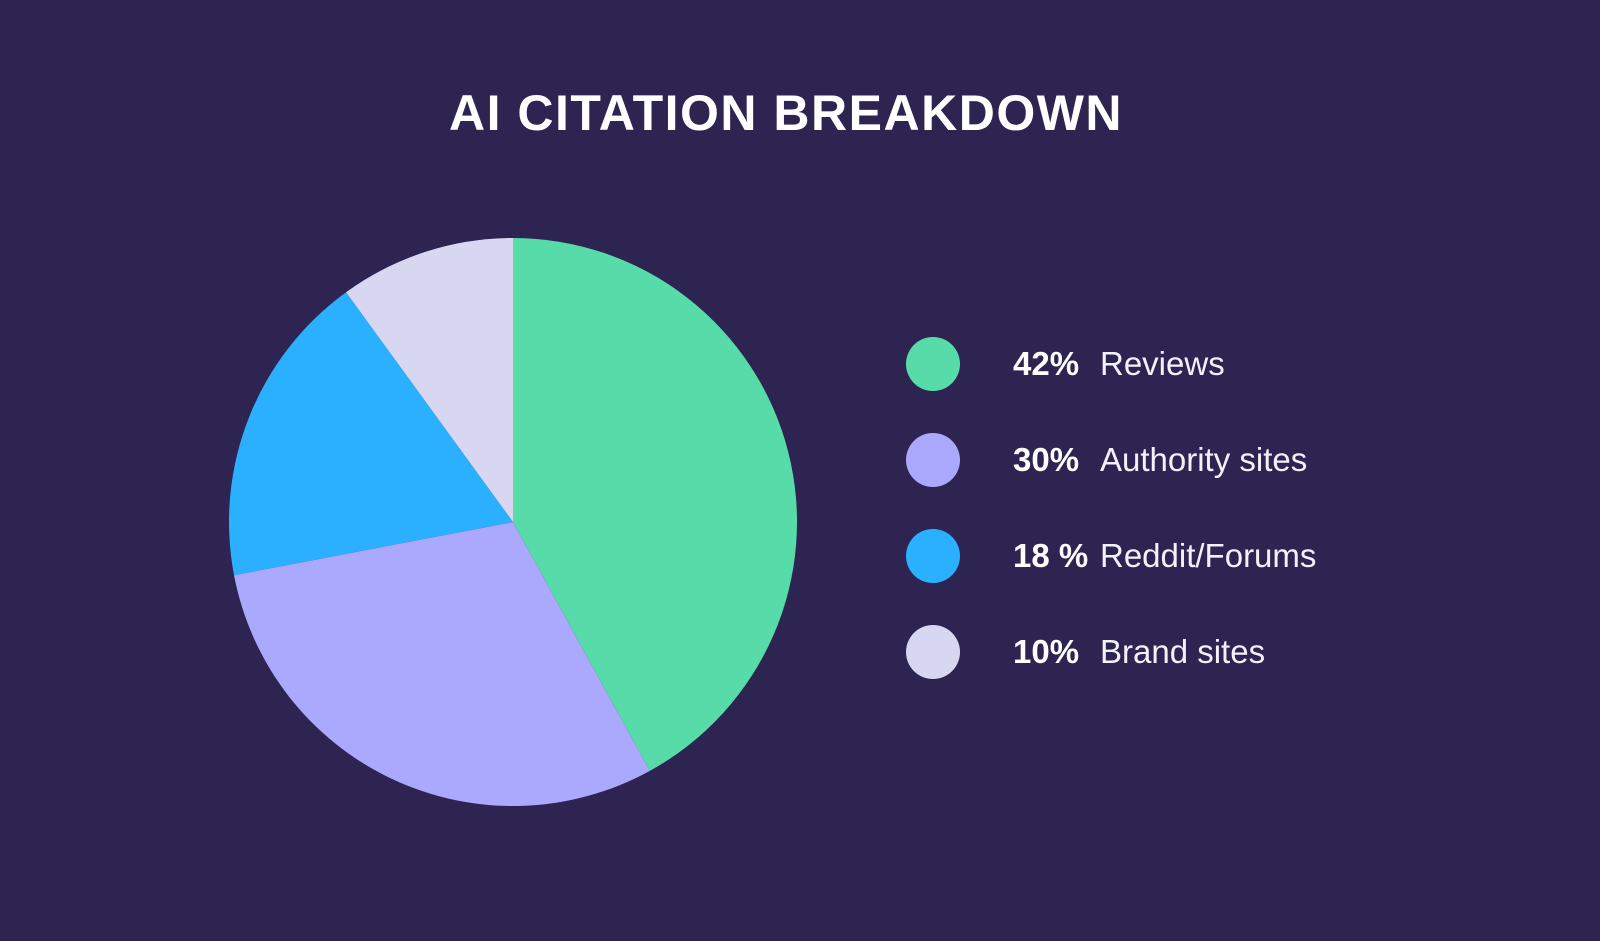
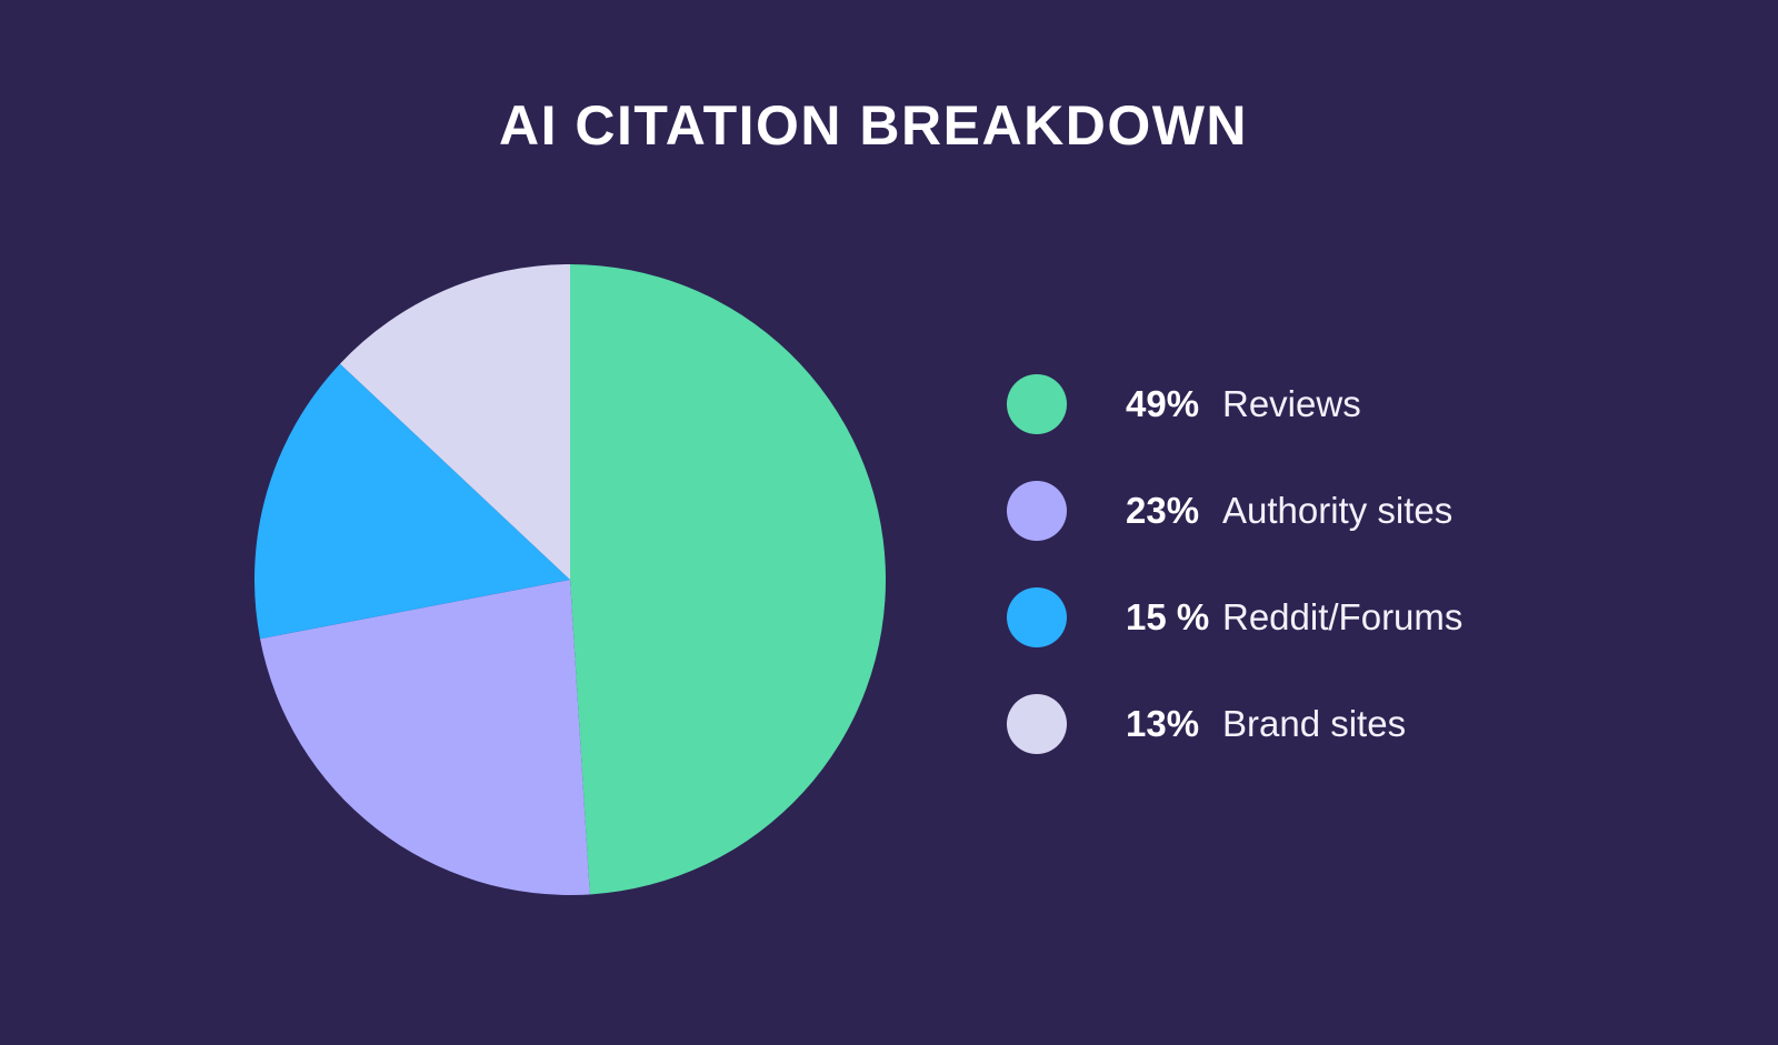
Reviews: 42% -> 49%
Authority sites: 30% -> 23%
Reddit/Forums: 18 -> 15
Brand sites: 10% -> 13%
